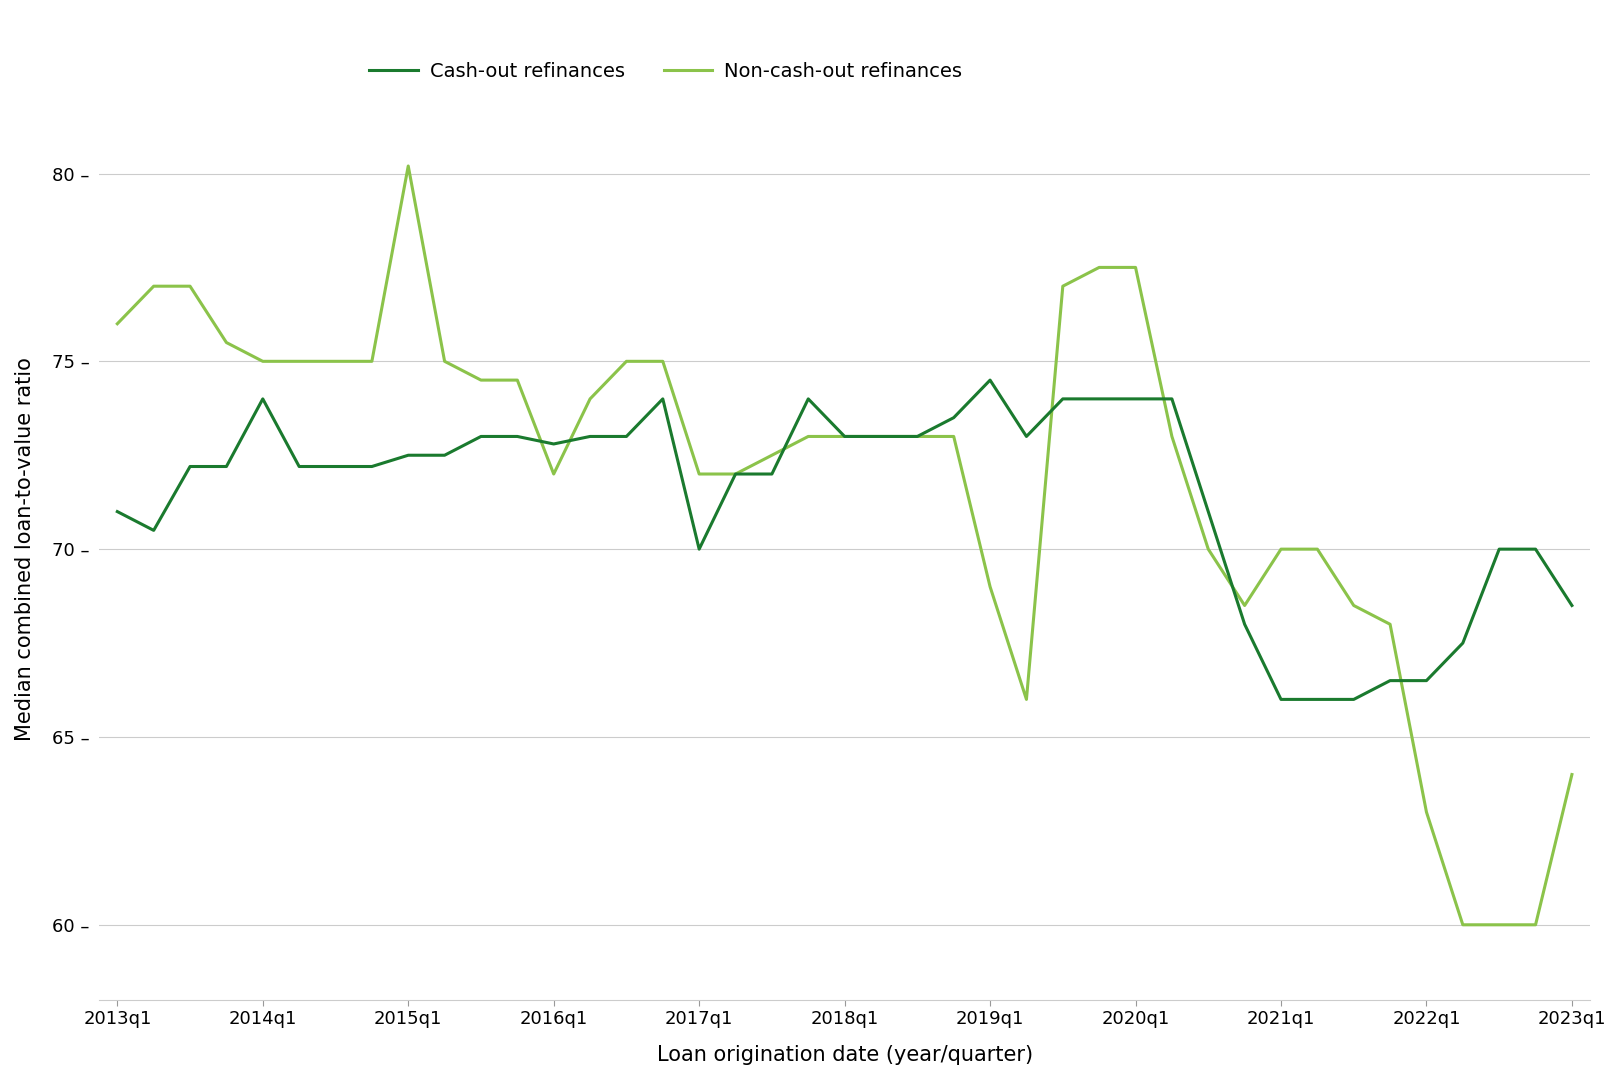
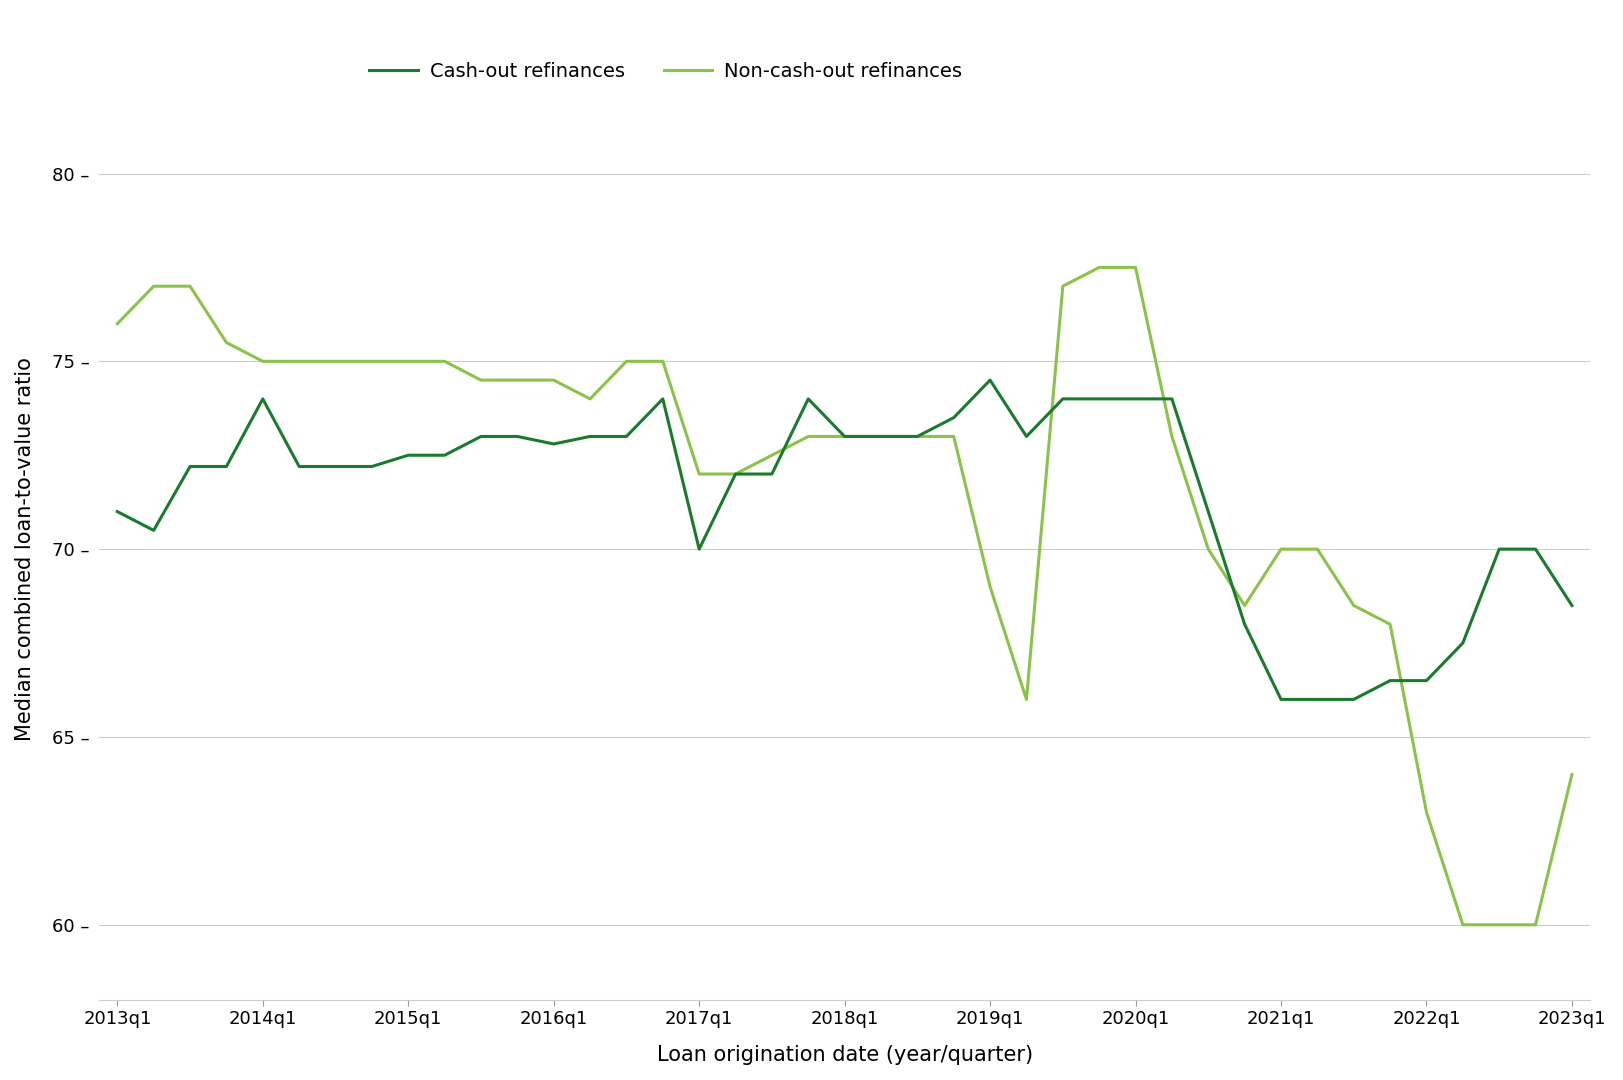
Non-cash-out refinances/2015q1: 80.2 – -> 75.0 –
Non-cash-out refinances/2016q1: 72.0 – -> 74.5 –
